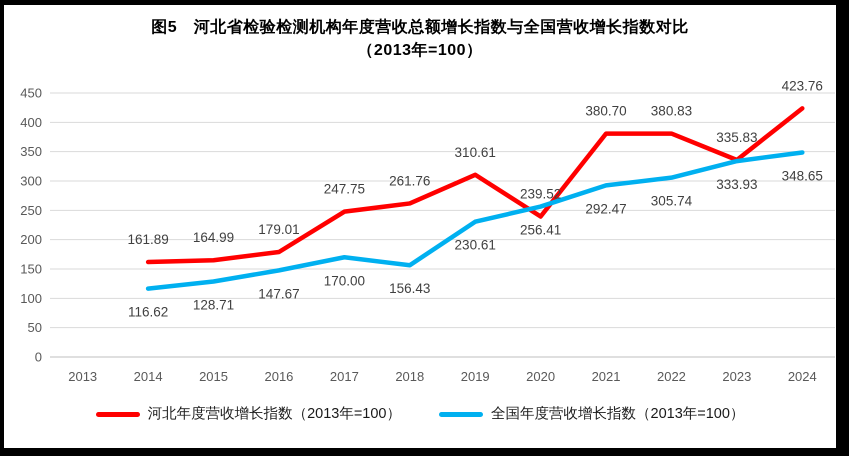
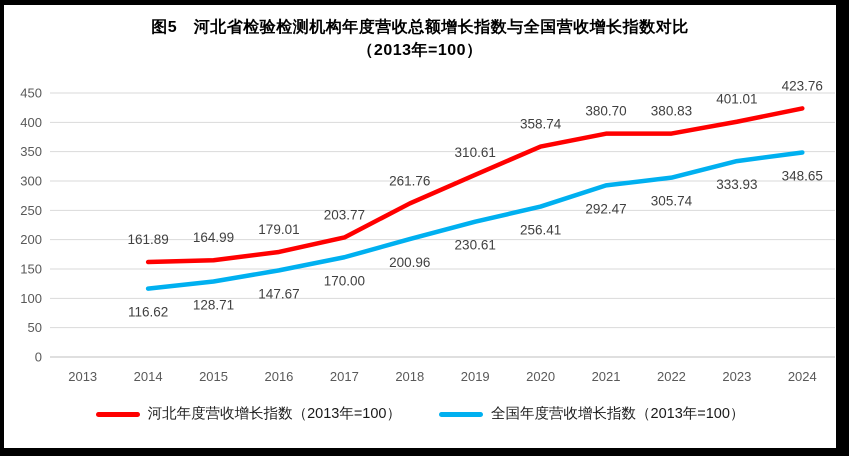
河北年度营收增长指数（2013年=100）/2017: 247.75 -> 203.77
全国年度营收增长指数（2013年=100）/2018: 156.43 -> 200.96
河北年度营收增长指数（2013年=100）/2020: 239.52 -> 358.74
河北年度营收增长指数（2013年=100）/2023: 335.83 -> 401.01
